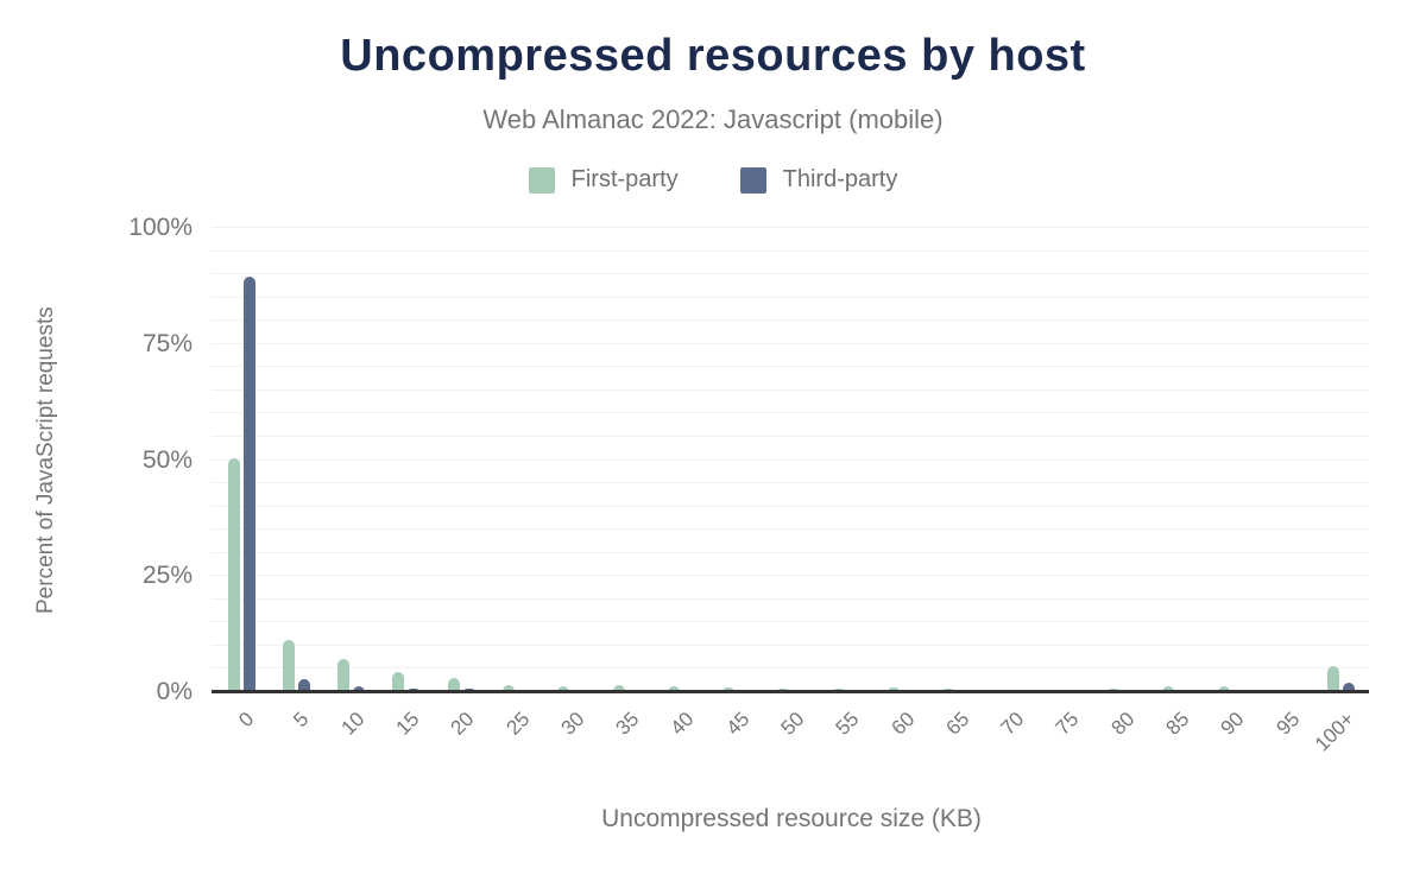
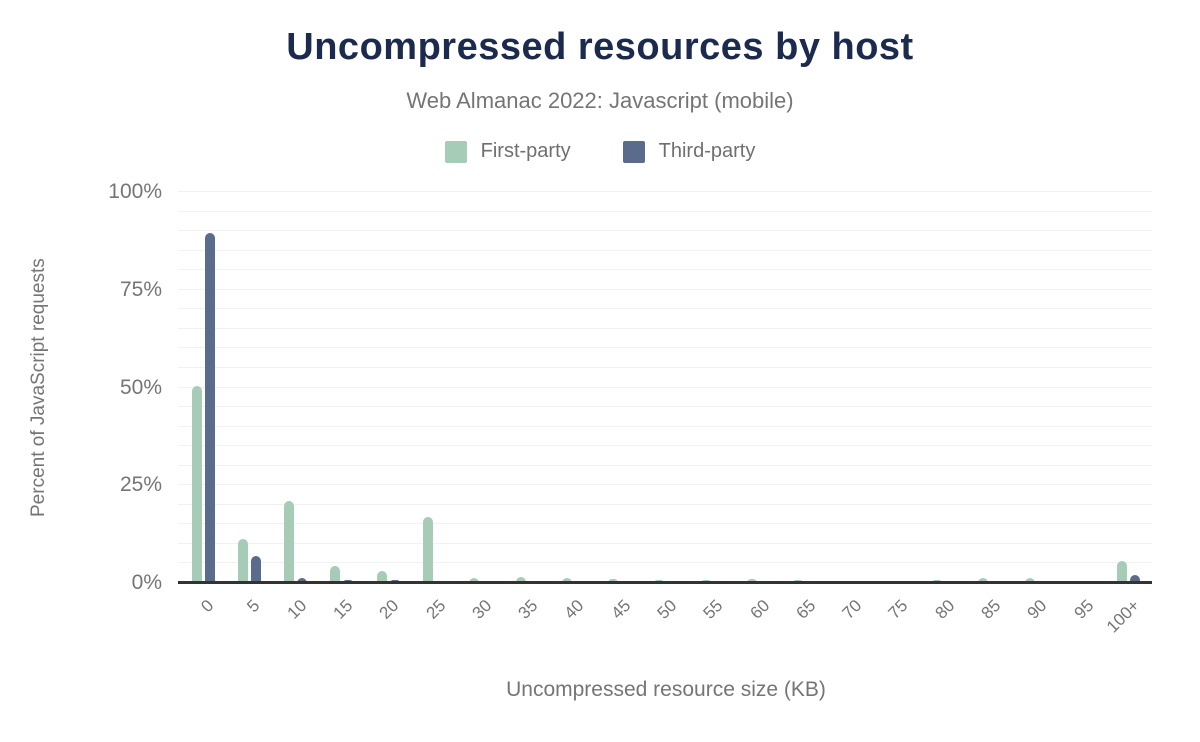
Third-party/5: 3% -> 7%
First-party/10: 7% -> 21%
First-party/25: 2% -> 17%
